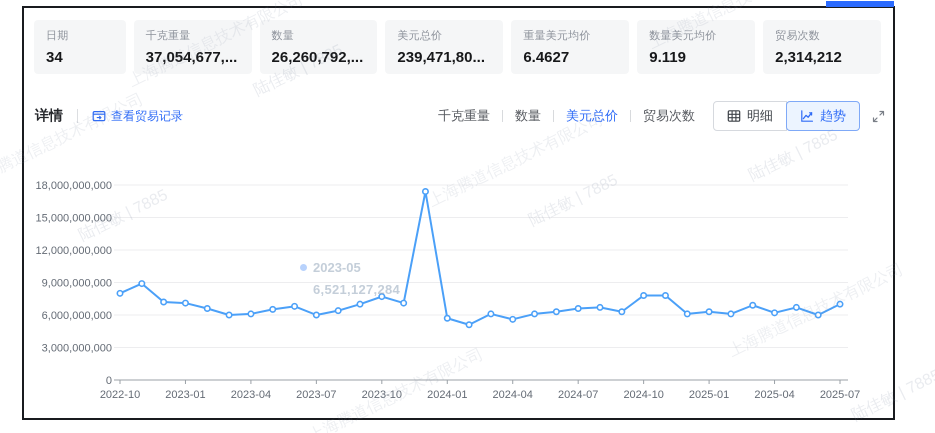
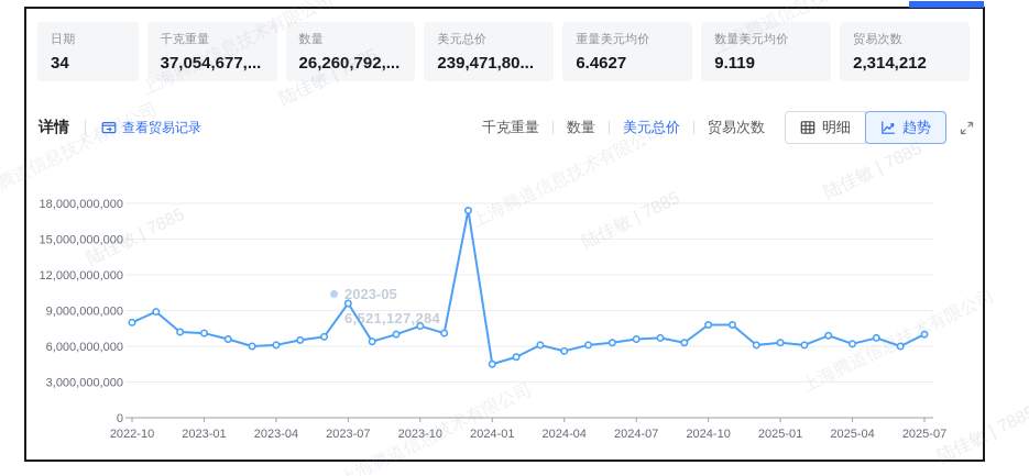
2023-07: 6000000000 -> 9600000000
2024-01: 5700000000 -> 4500000000
